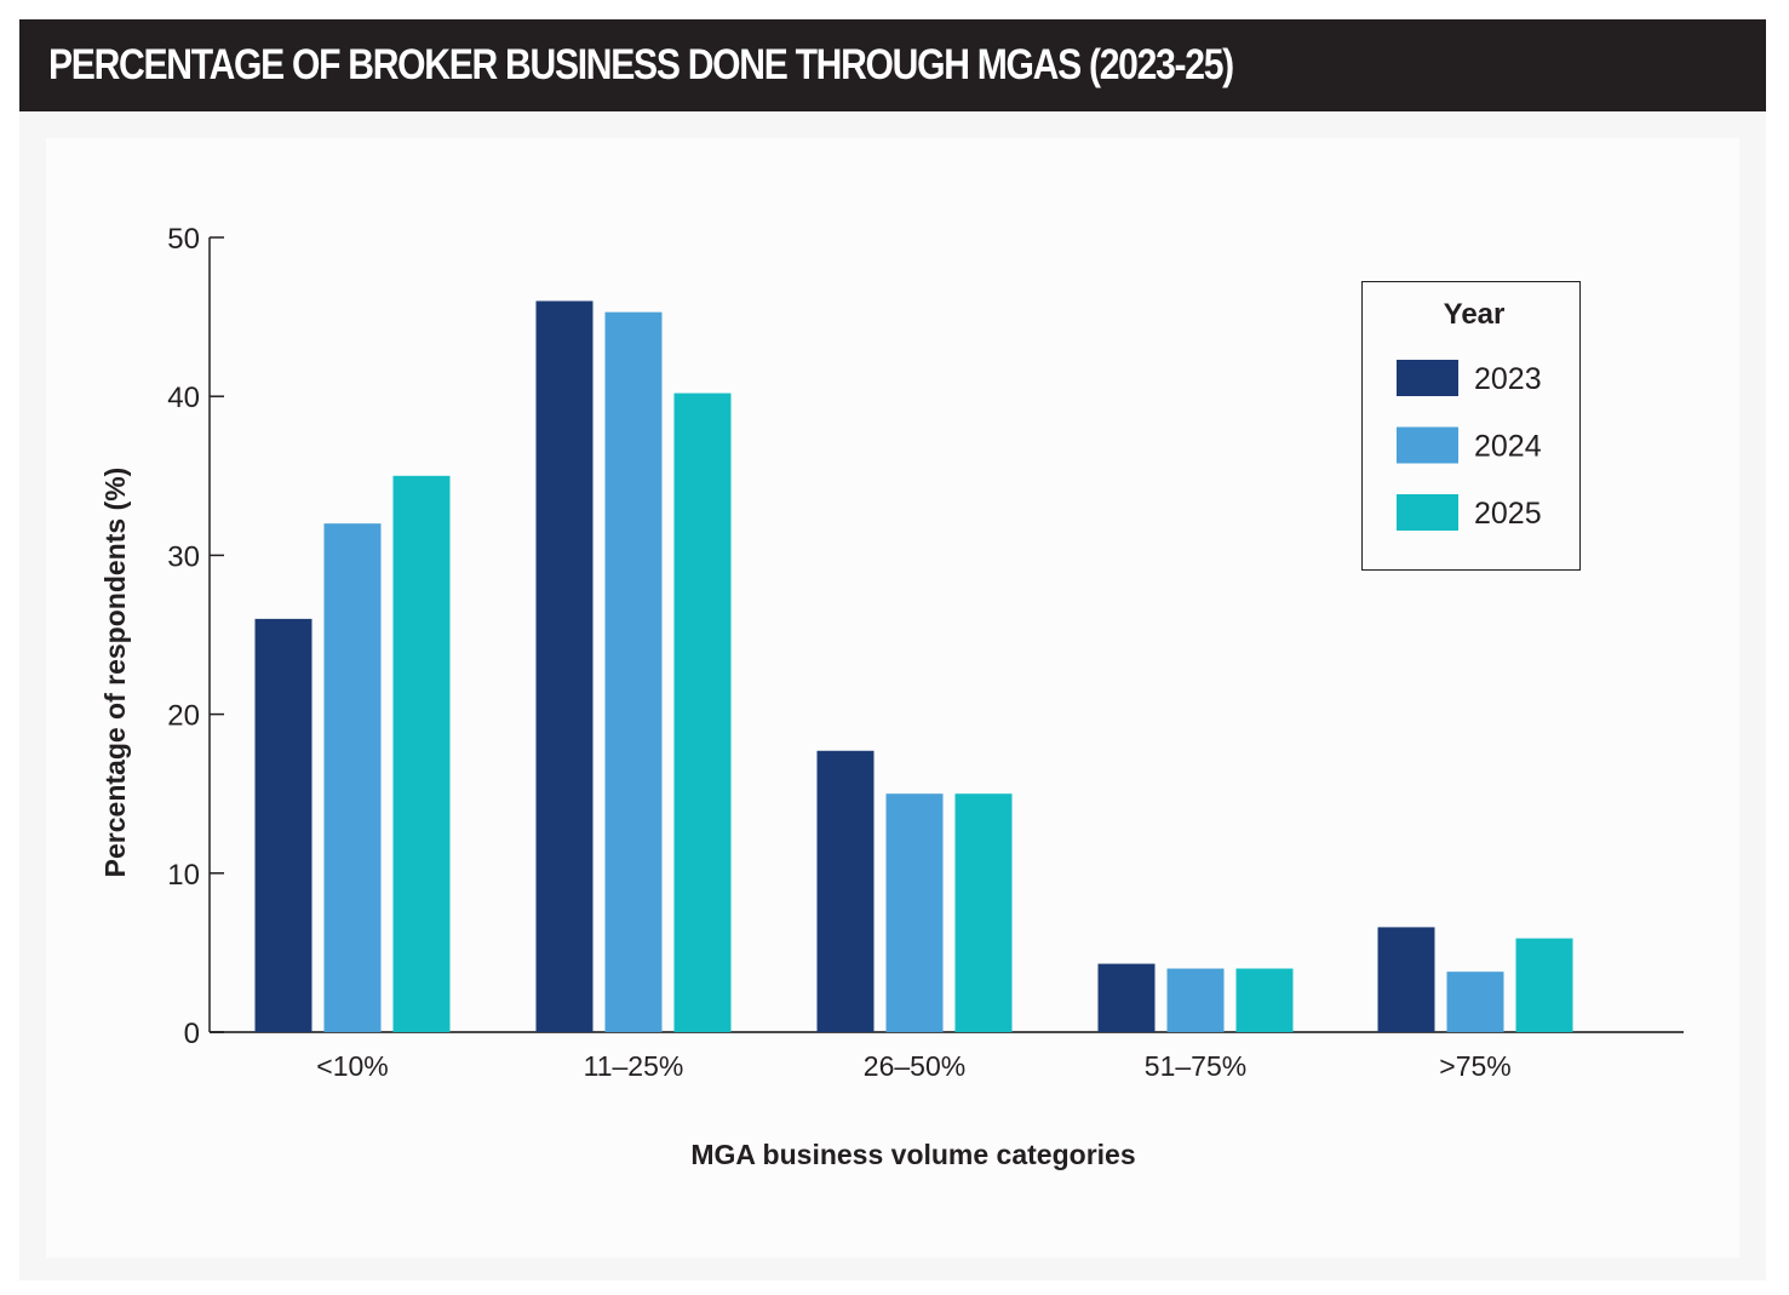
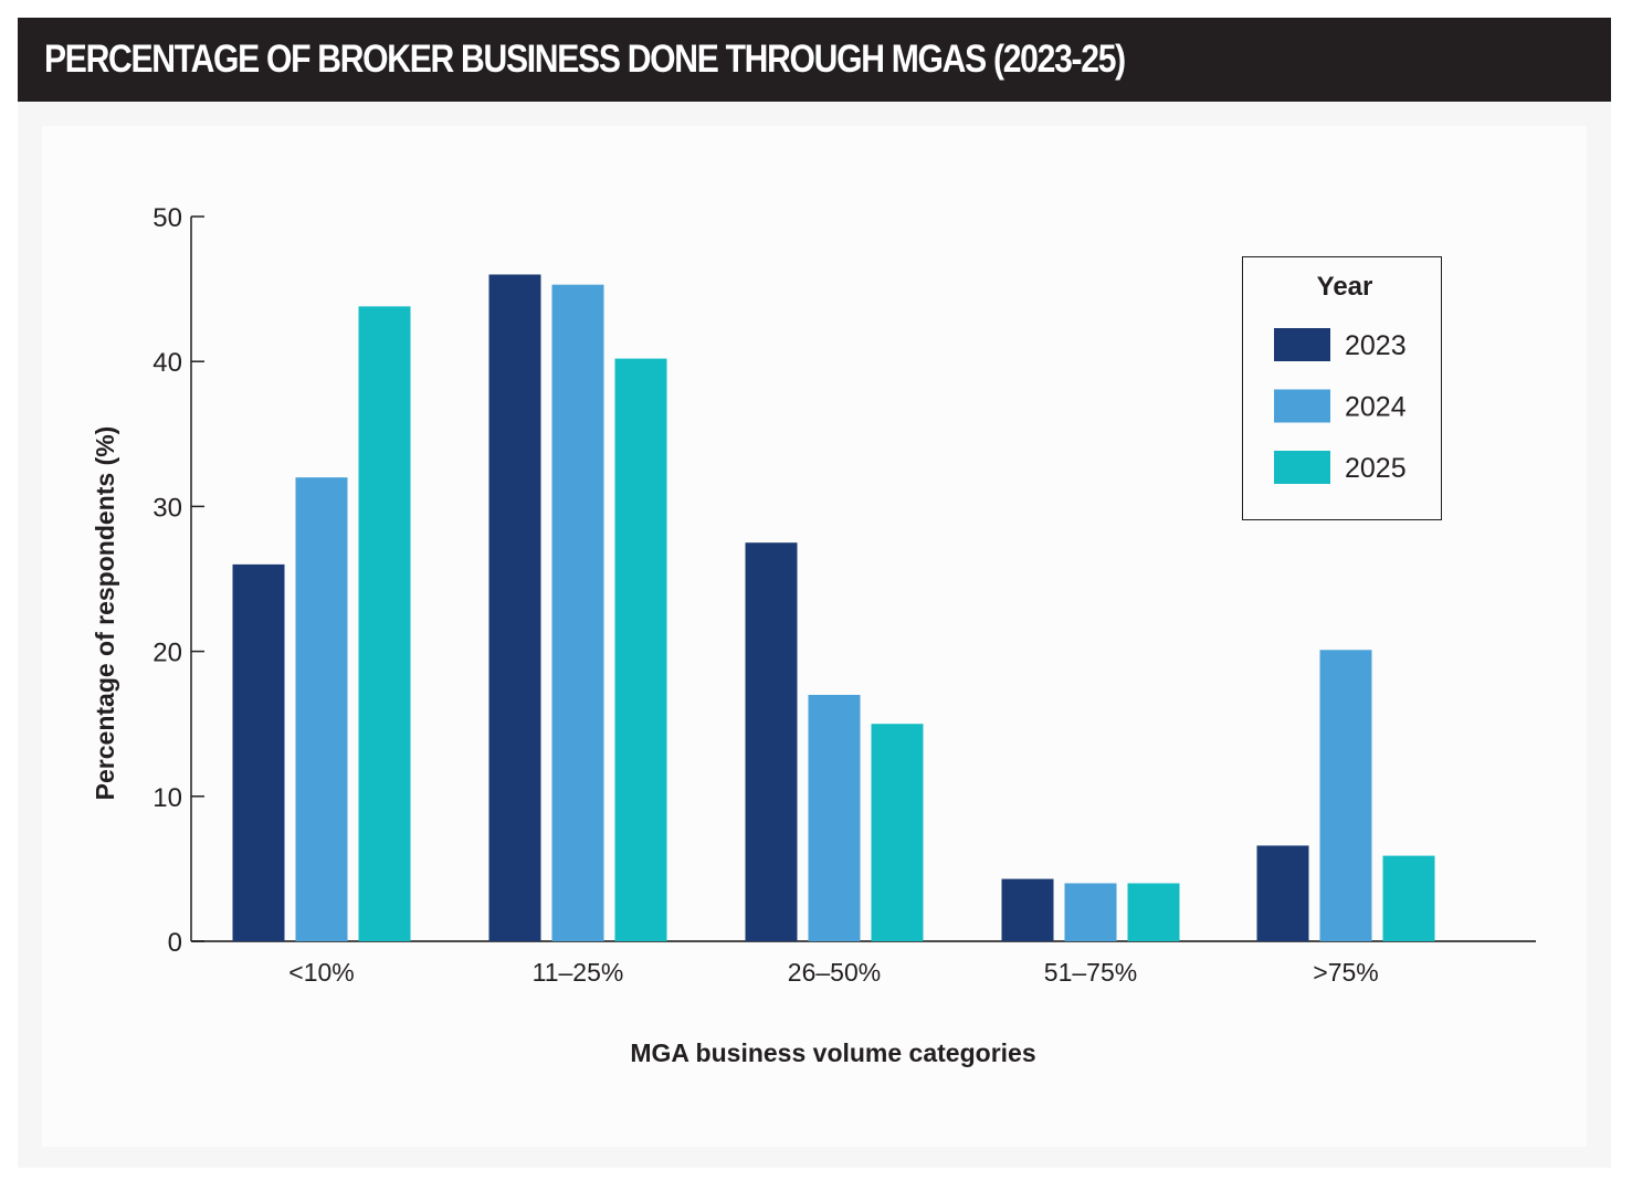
2025/<10%: 35.0 -> 43.8
2023/26–50%: 17.7 -> 27.5
2024/26–50%: 15.0 -> 17.0
2024/>75%: 3.8 -> 20.1
